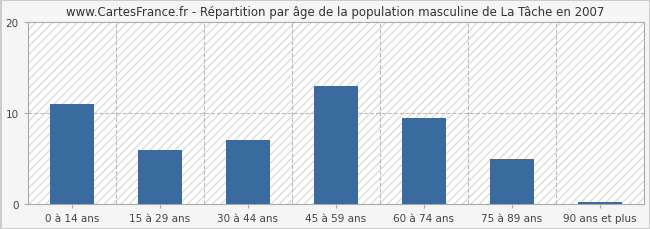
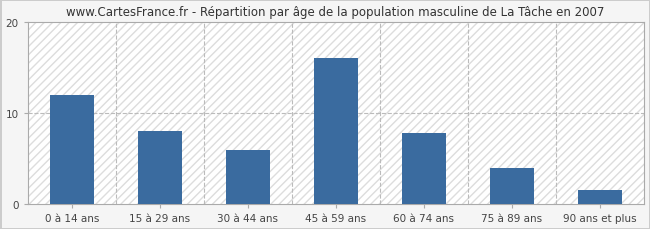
0 à 14 ans: 11.0 -> 12.0
15 à 29 ans: 6.0 -> 8.0
30 à 44 ans: 7.0 -> 6.0
45 à 59 ans: 13.0 -> 16.0
60 à 74 ans: 9.5 -> 7.8
75 à 89 ans: 5.0 -> 4.0
90 ans et plus: 0.3 -> 1.6
